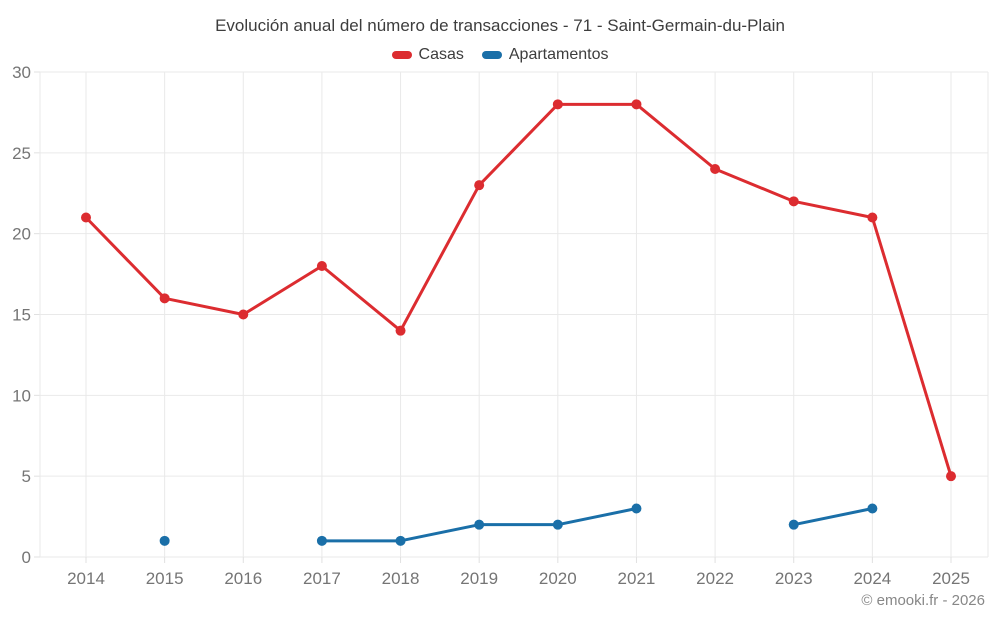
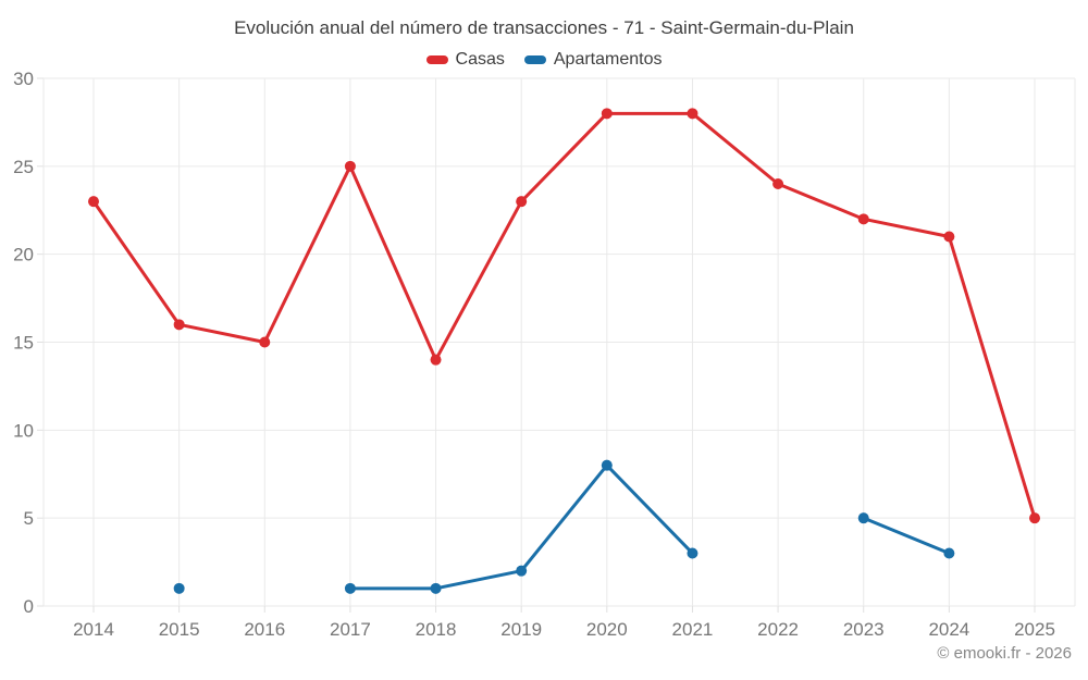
Casas/2014: 21 -> 23
Casas/2017: 18 -> 25
Apartamentos/2020: 2 -> 8
Apartamentos/2023: 2 -> 5
